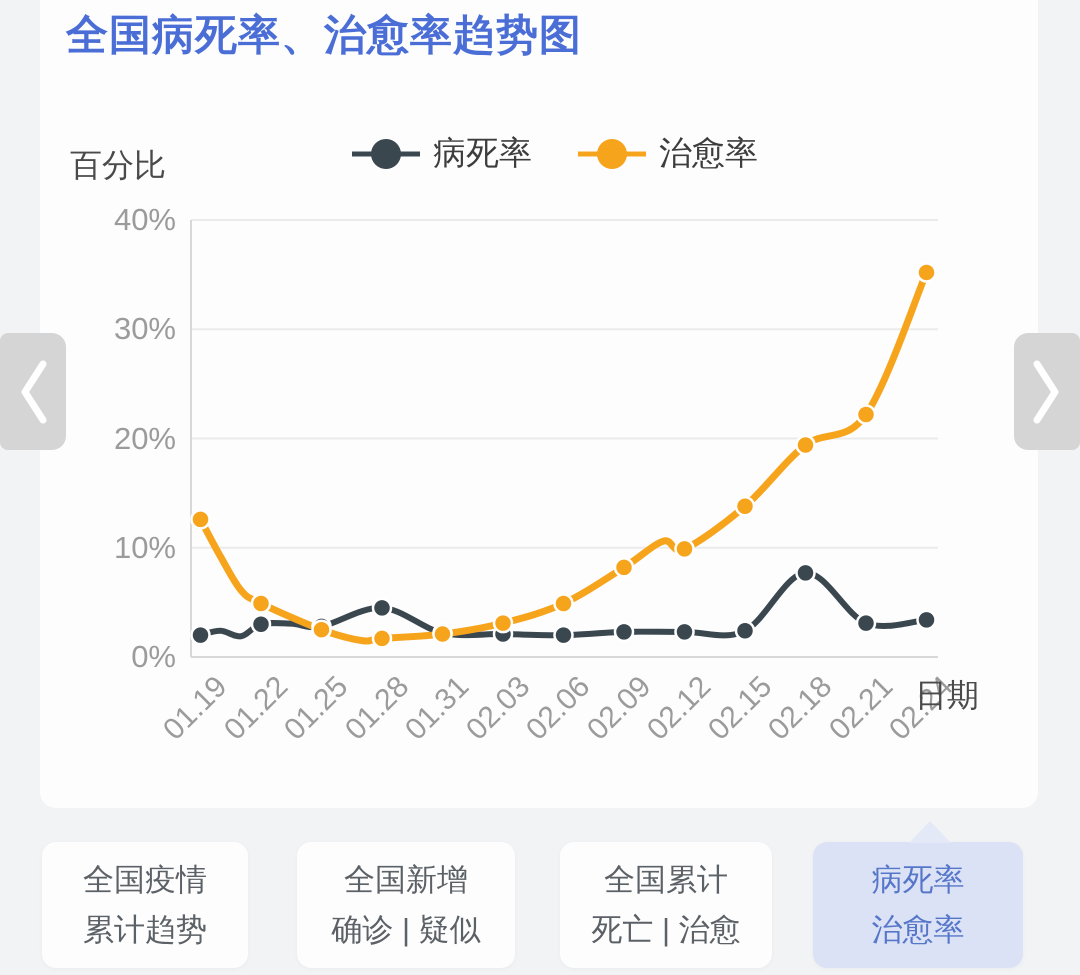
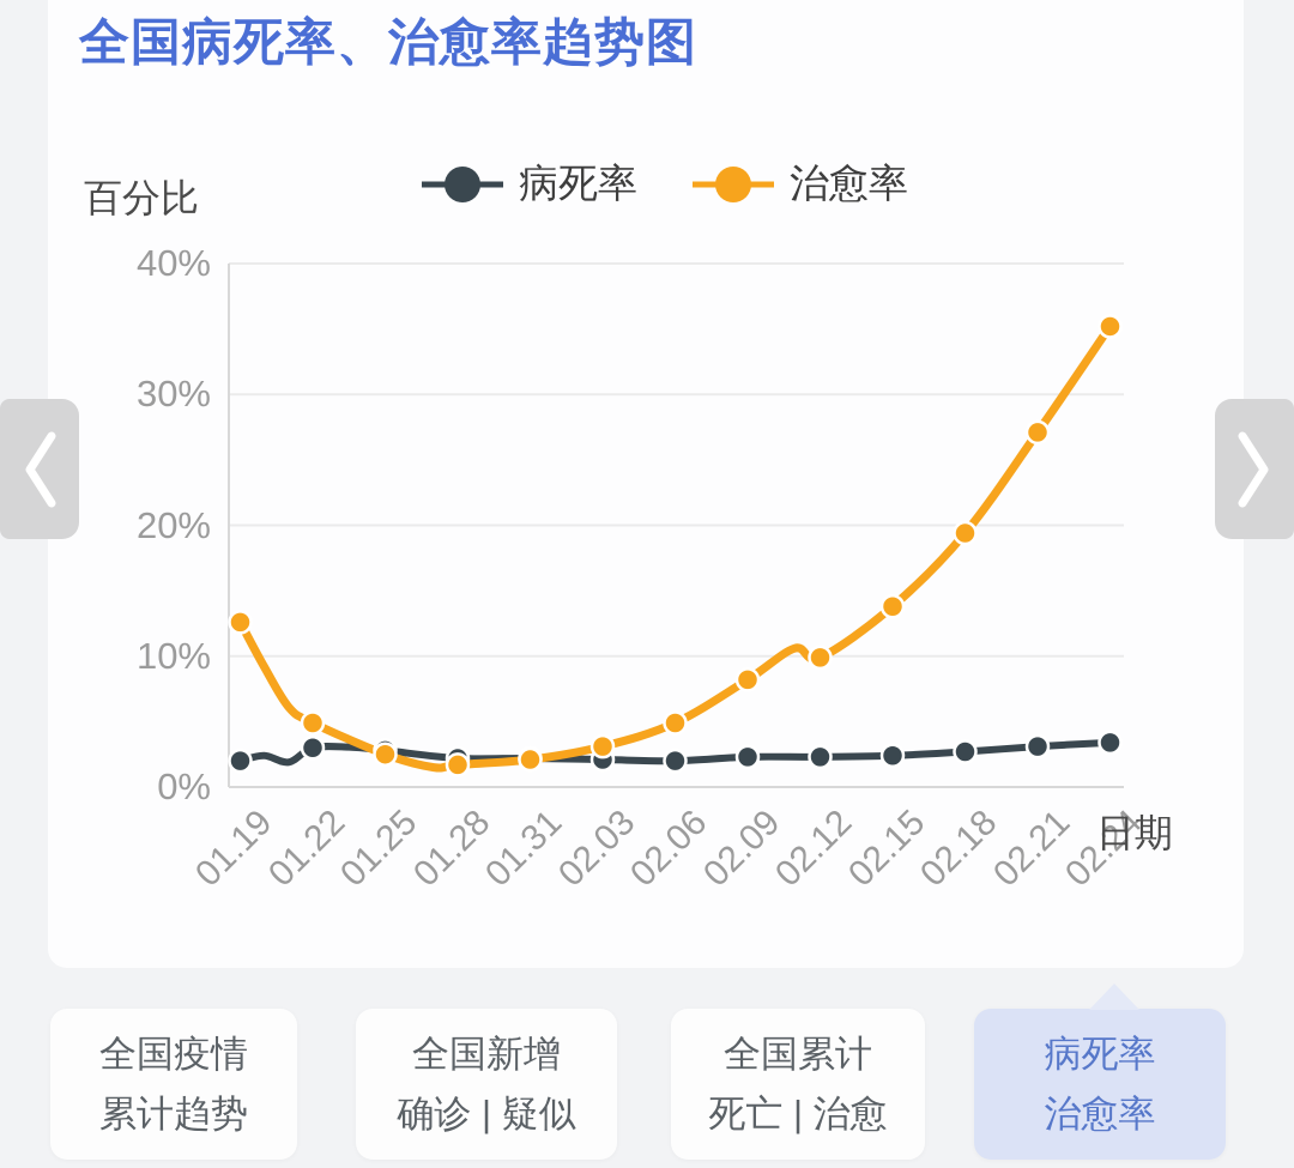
病死率/01.28: 4.5% -> 2.2%
病死率/02.18: 7.7% -> 2.7%
治愈率/02.21: 22.2% -> 27.1%
